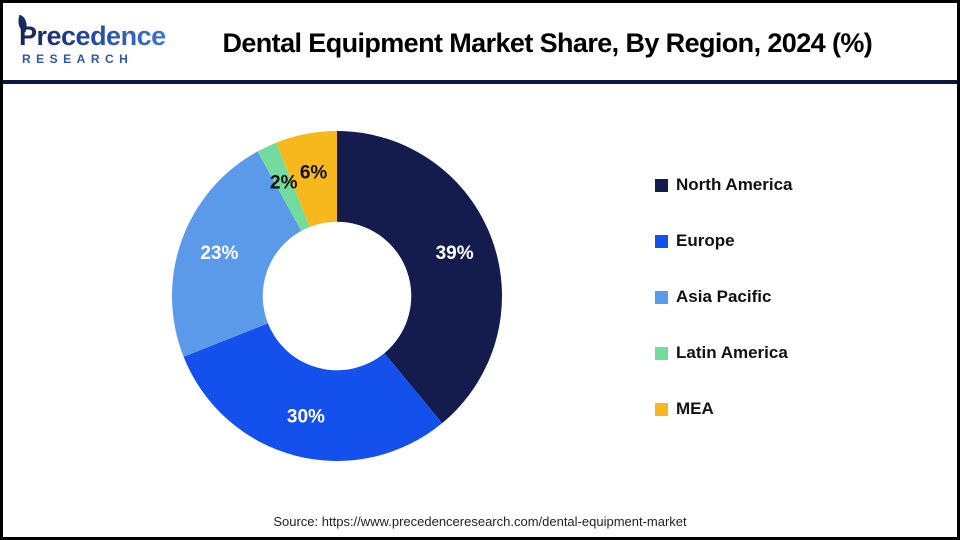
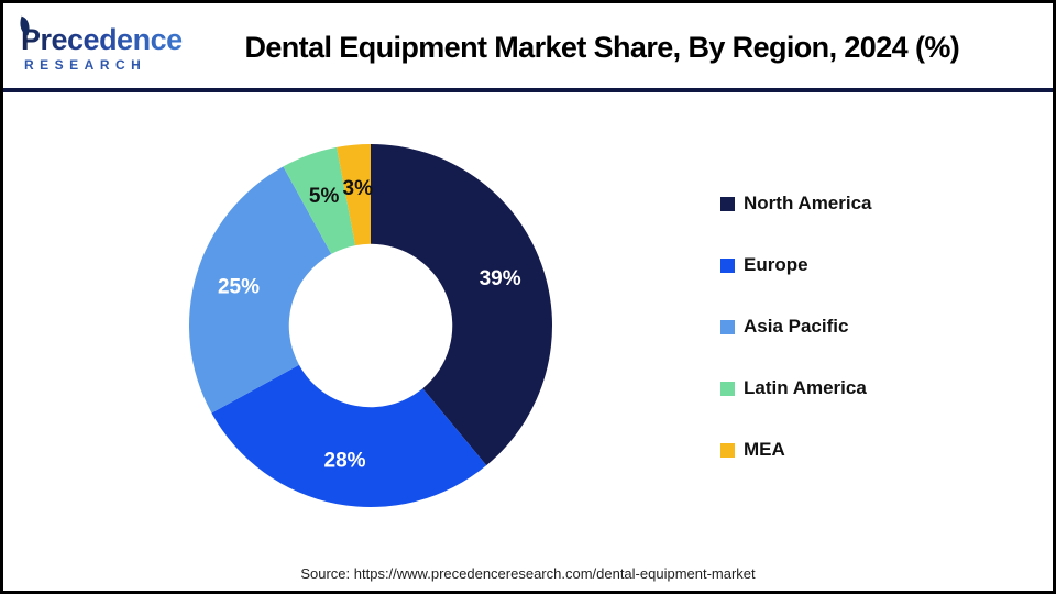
Europe: 30% -> 28%
Asia Pacific: 23% -> 25%
Latin America: 2% -> 5%
MEA: 6% -> 3%
